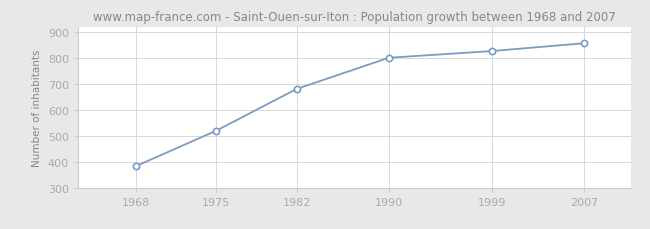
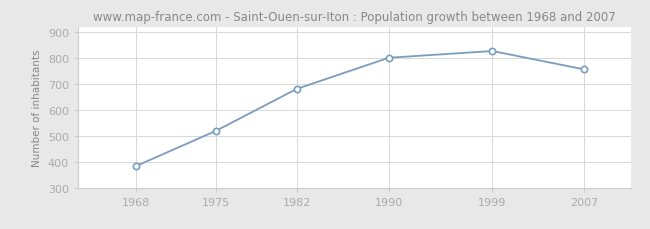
2007: 856 -> 755
